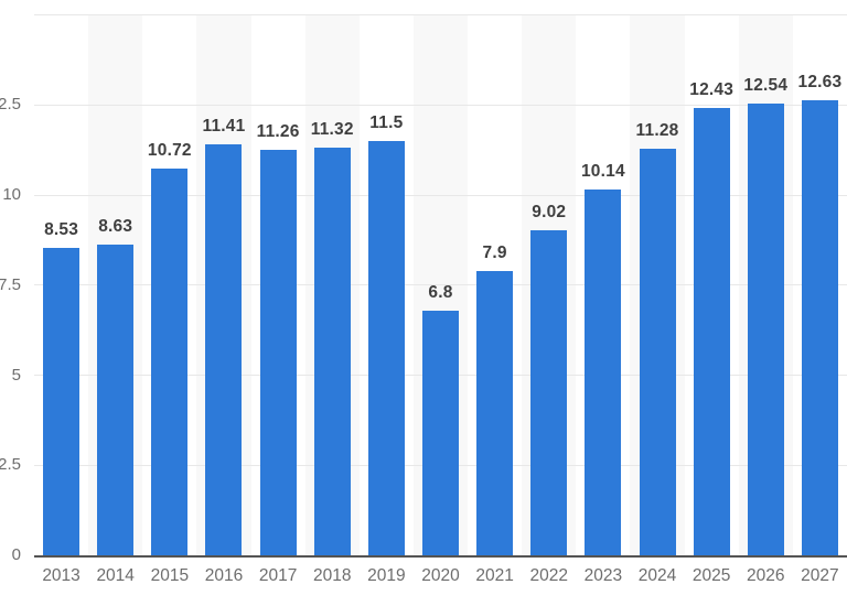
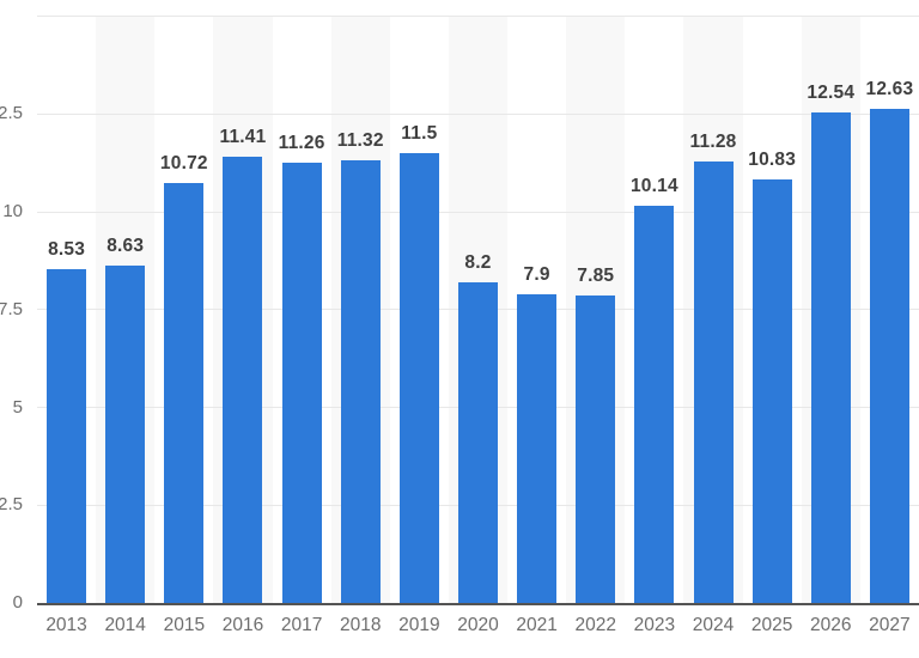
2020: 6.8 -> 8.2
2022: 9.02 -> 7.85
2025: 12.43 -> 10.83
